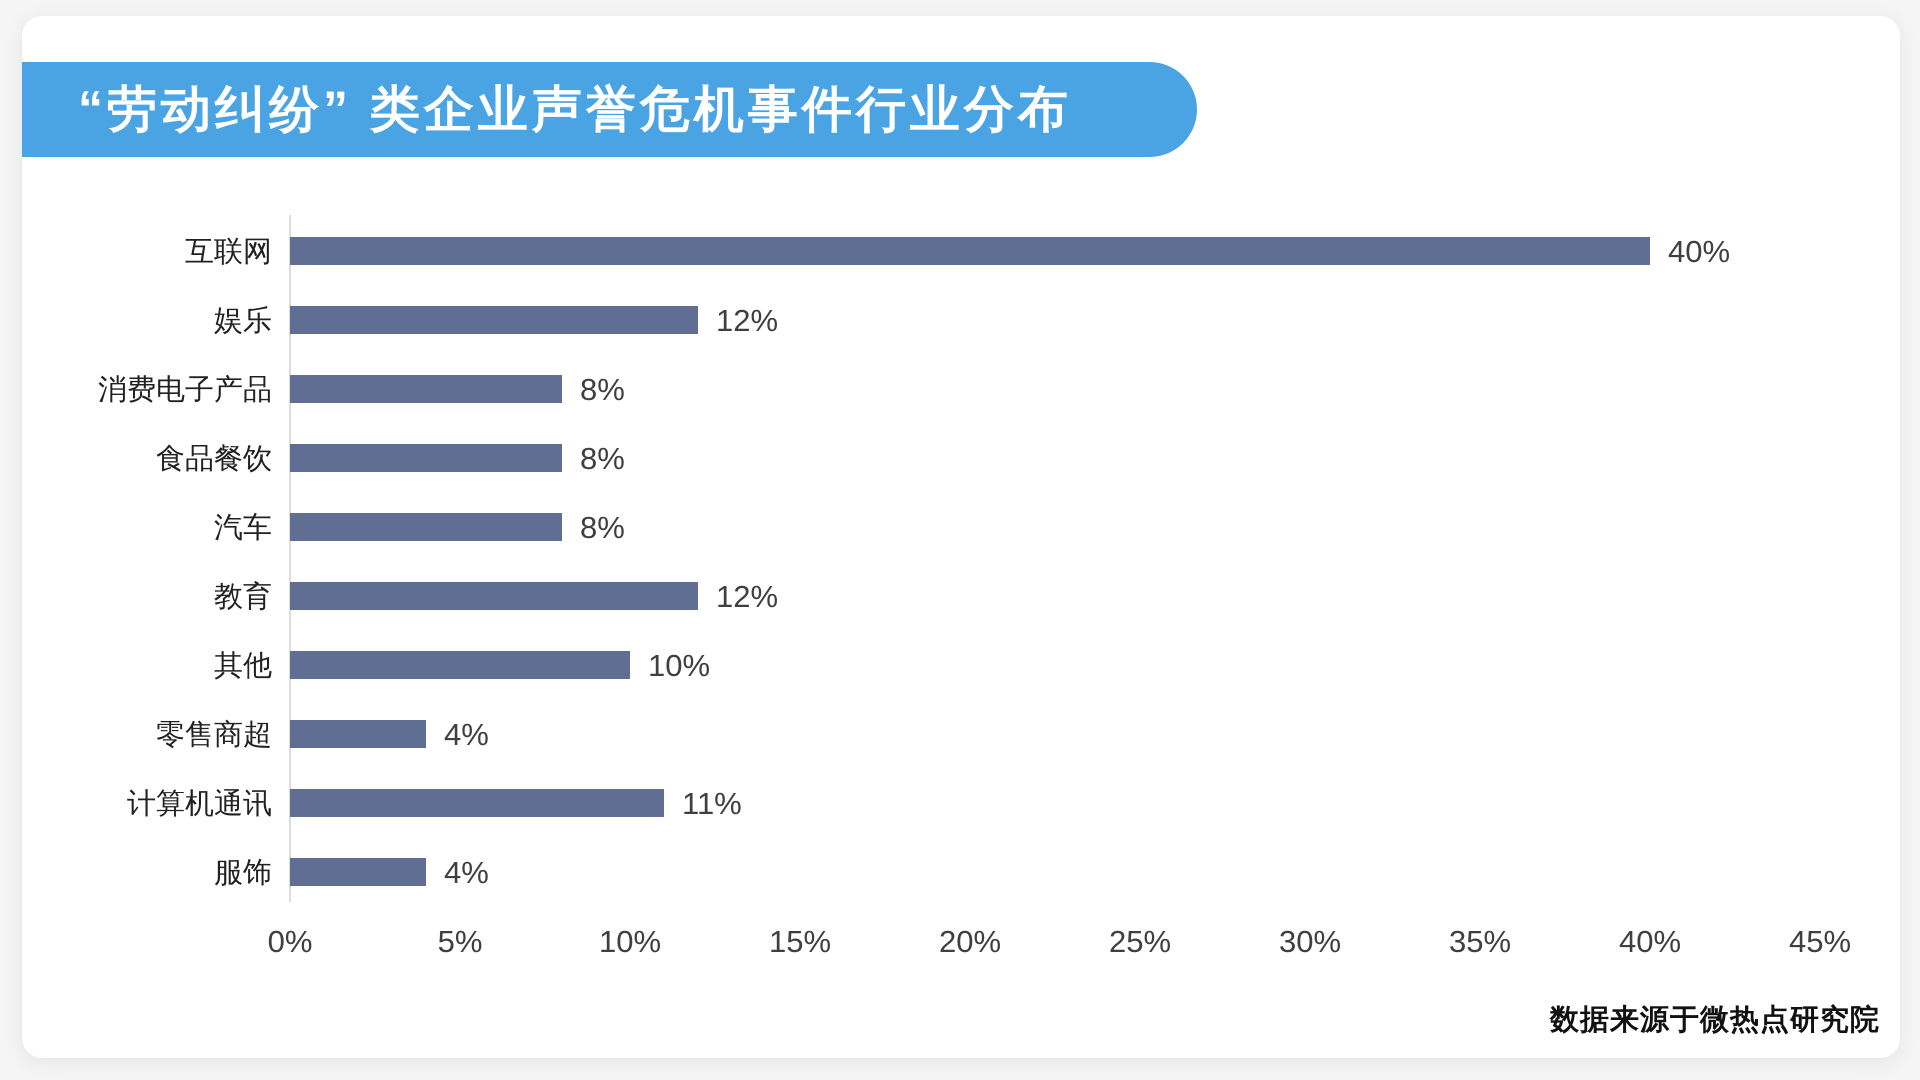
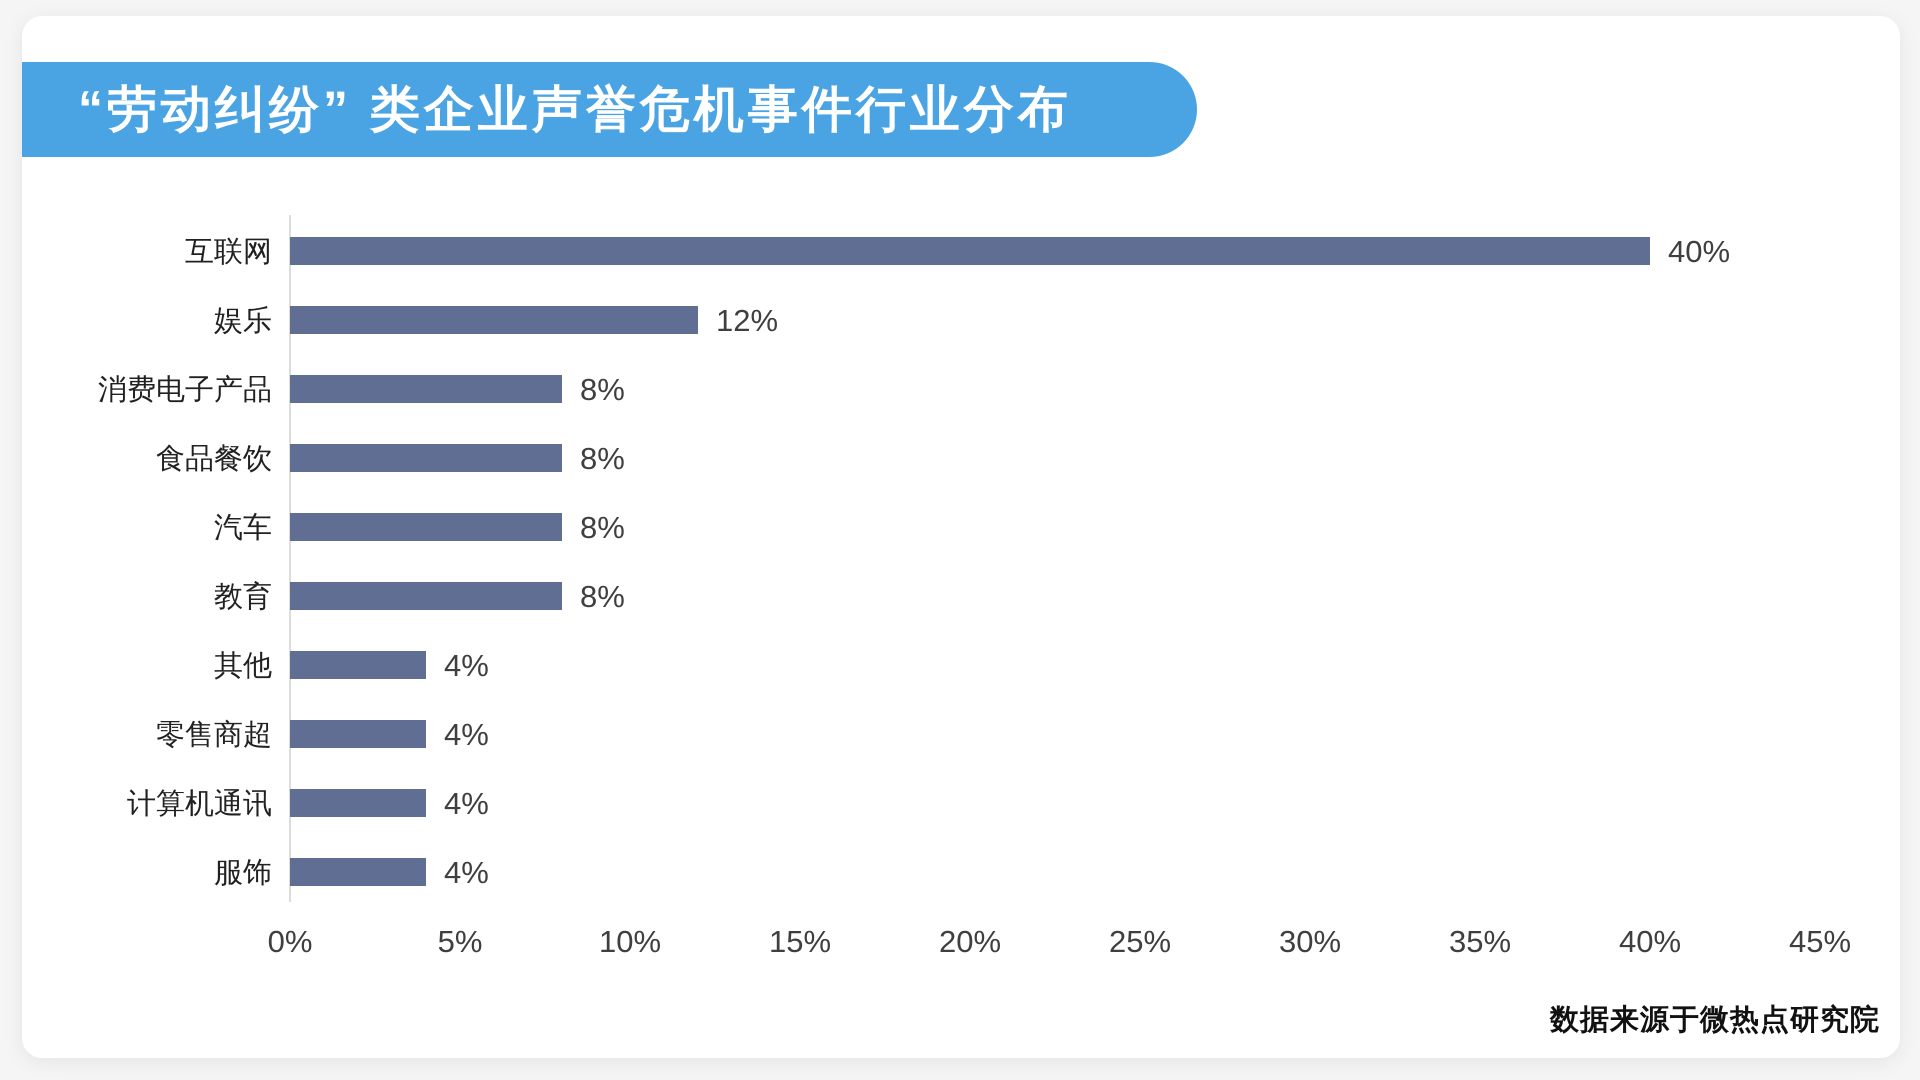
教育: 12% -> 8%
其他: 10% -> 4%
计算机通讯: 11% -> 4%
